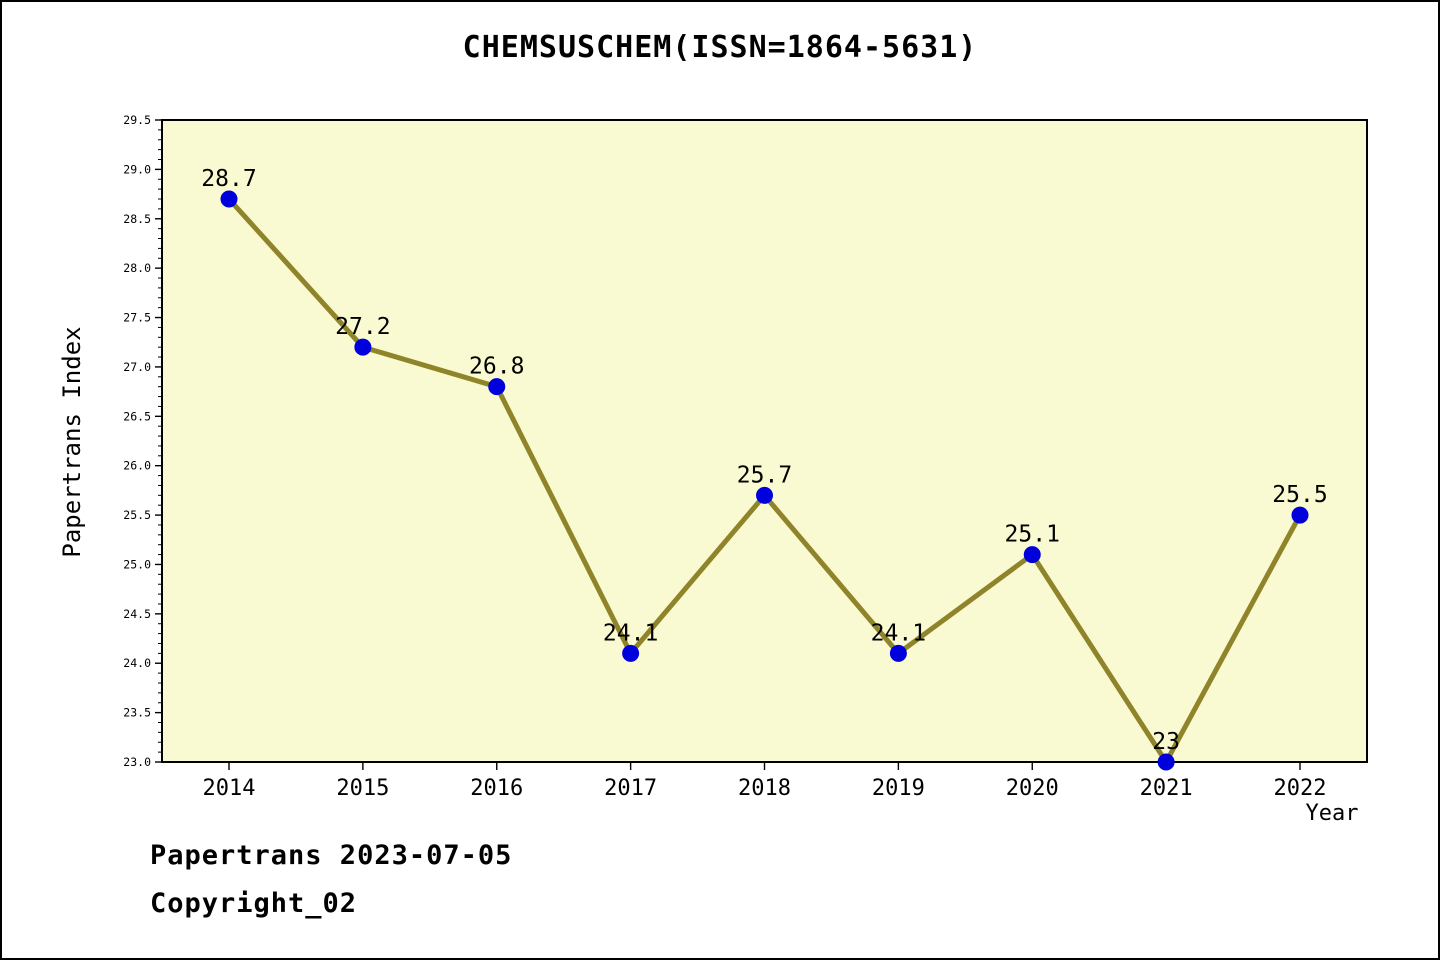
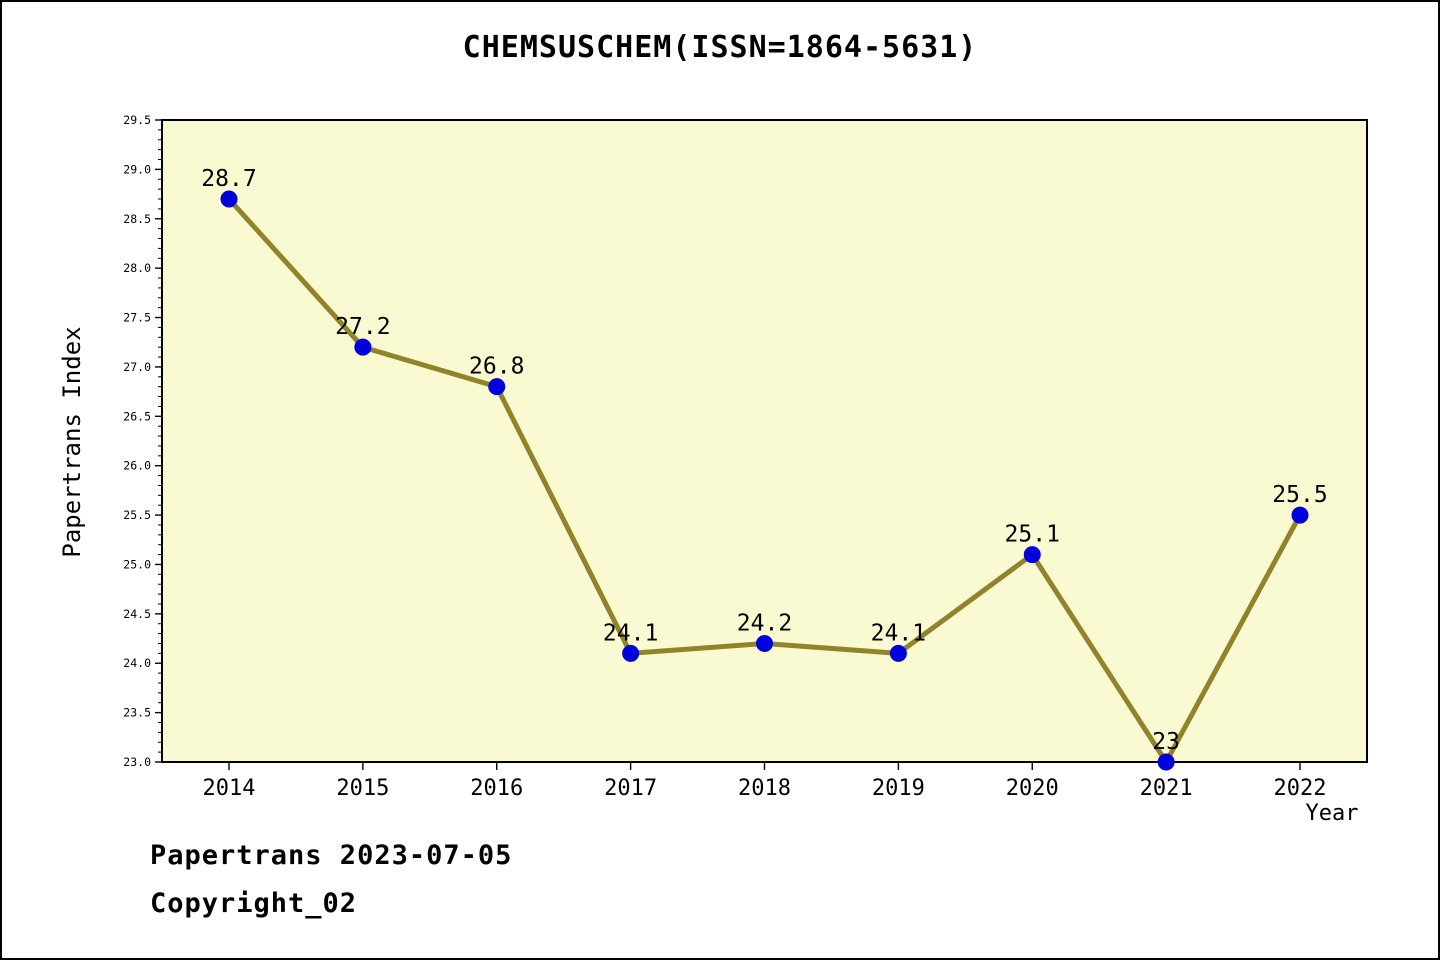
2018: 25.7 -> 24.2
